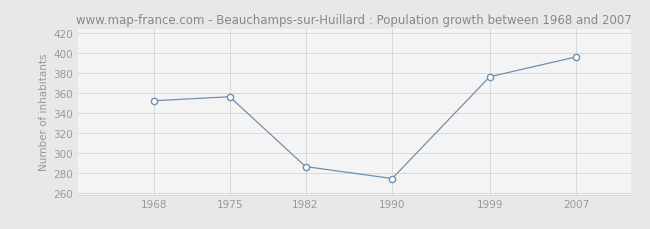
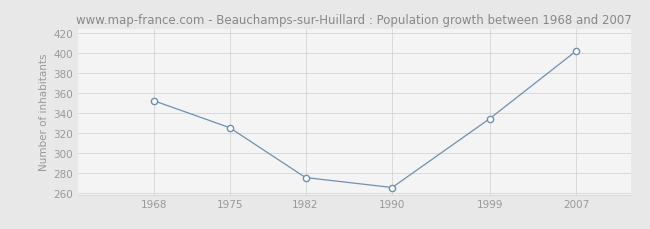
1975: 356 -> 325
1982: 286 -> 275
1990: 274 -> 265
1999: 376 -> 334
2007: 396 -> 402
